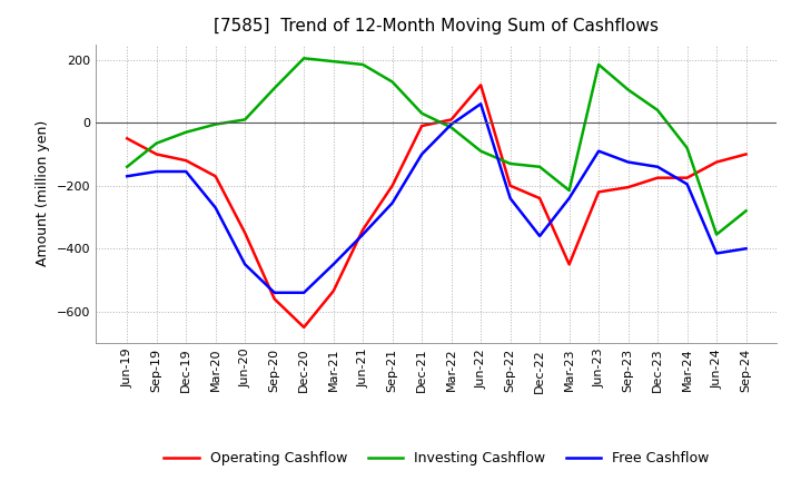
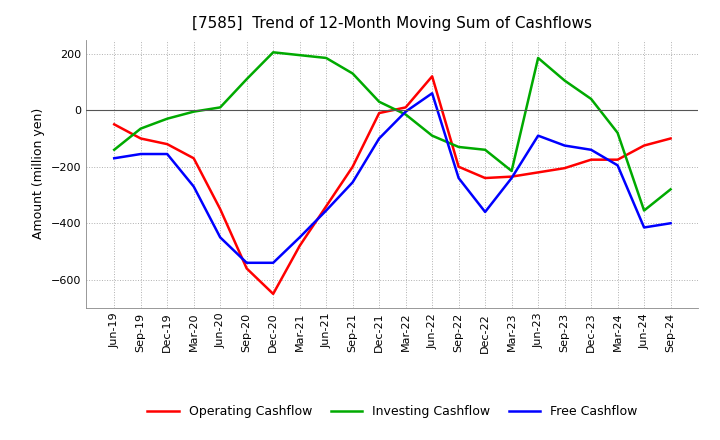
Operating Cashflow/Mar-21: -535 -> -480
Operating Cashflow/Mar-23: -450 -> -235
